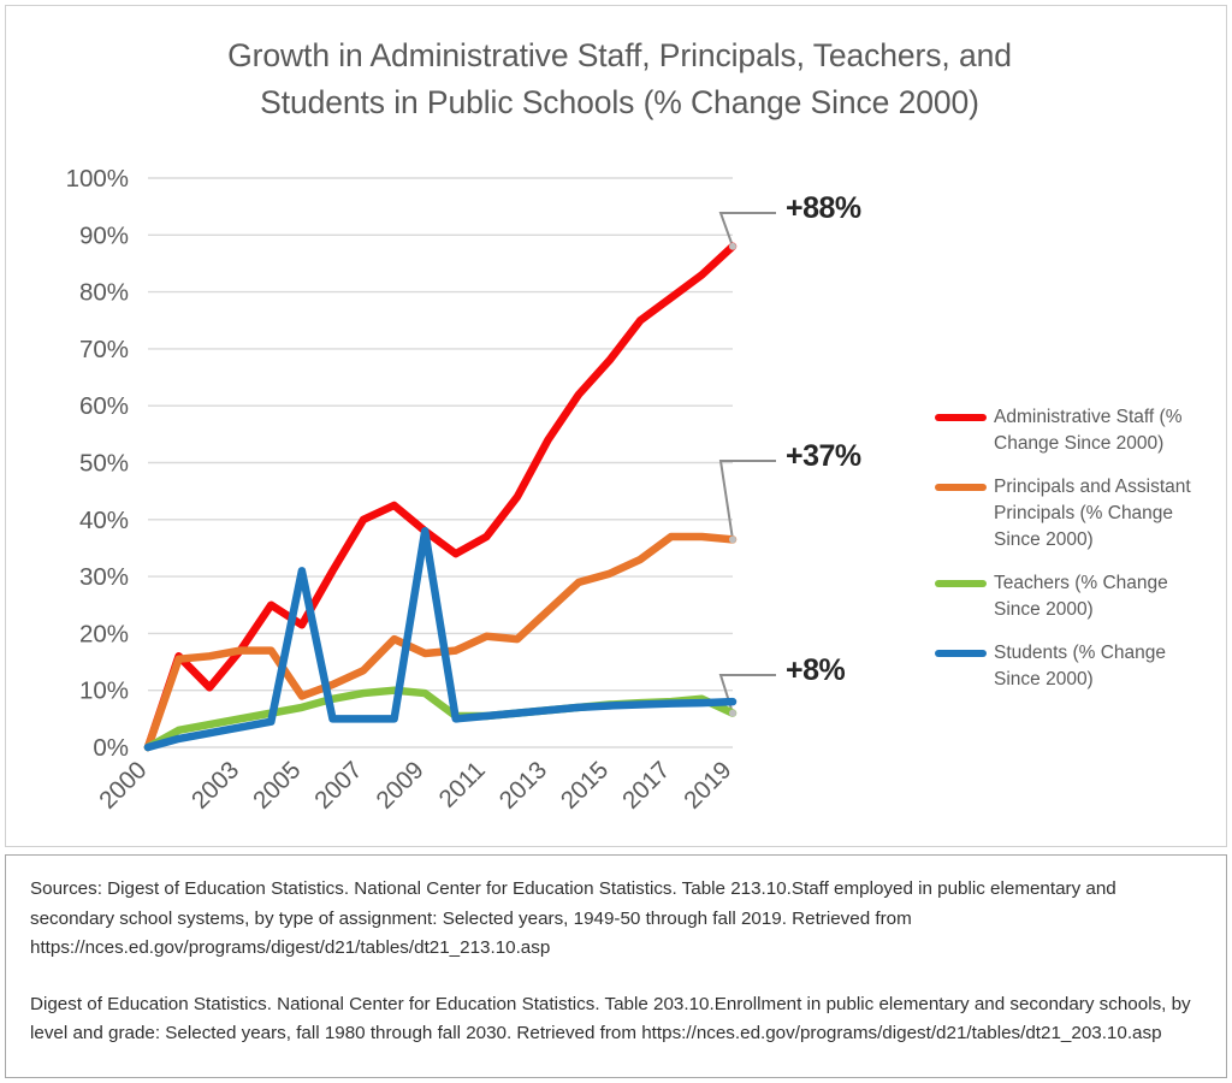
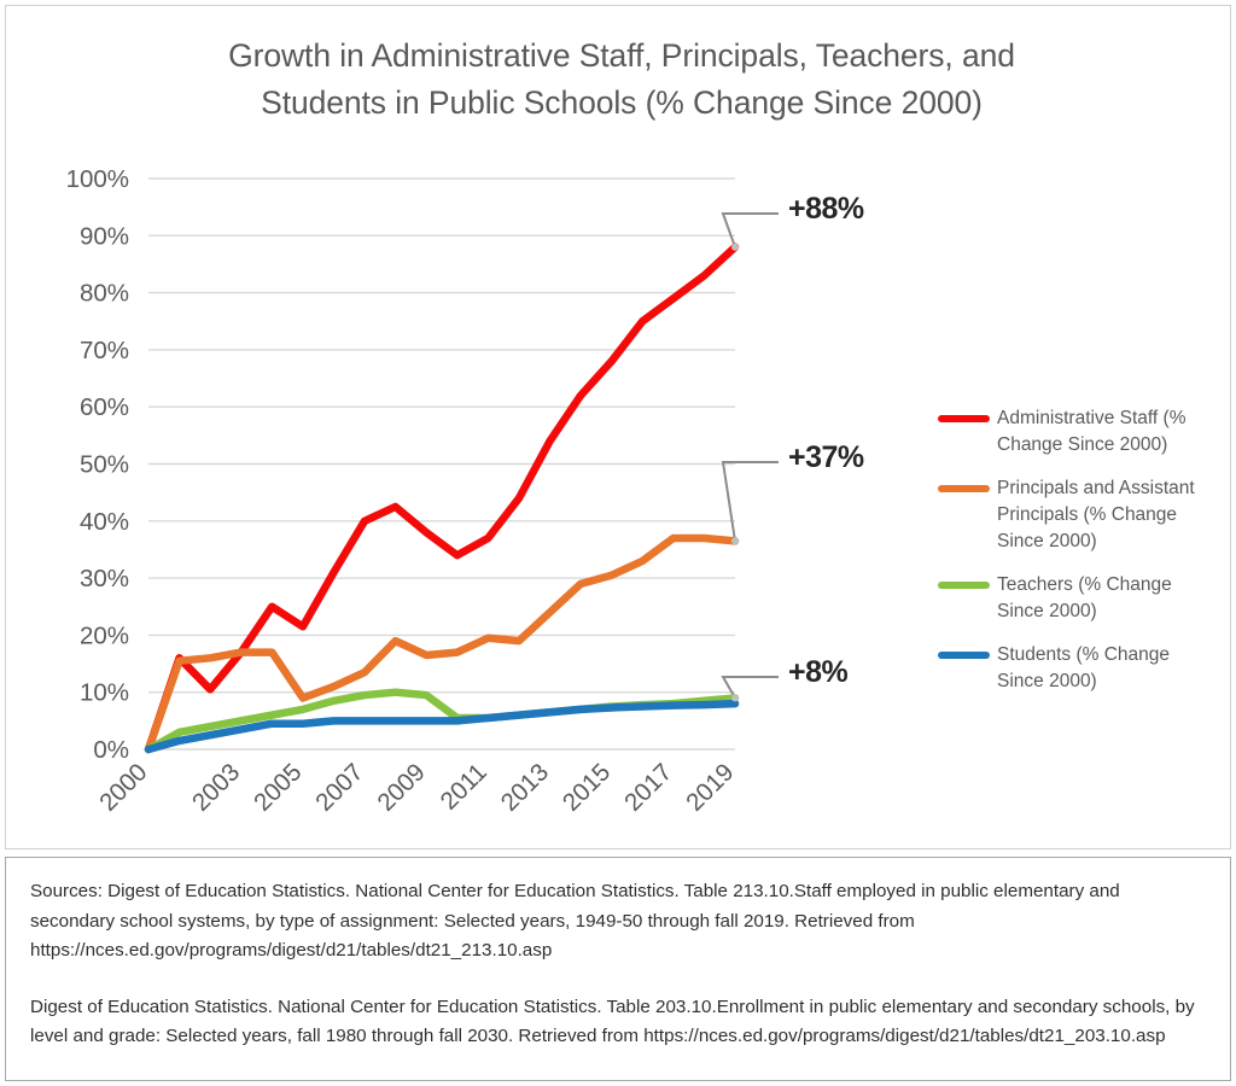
Students (% Change Since 2000)/2005: 31% -> 4%
Students (% Change Since 2000)/2009: 38% -> 5%
Teachers (% Change Since 2000)/2019: 6% -> 9%
